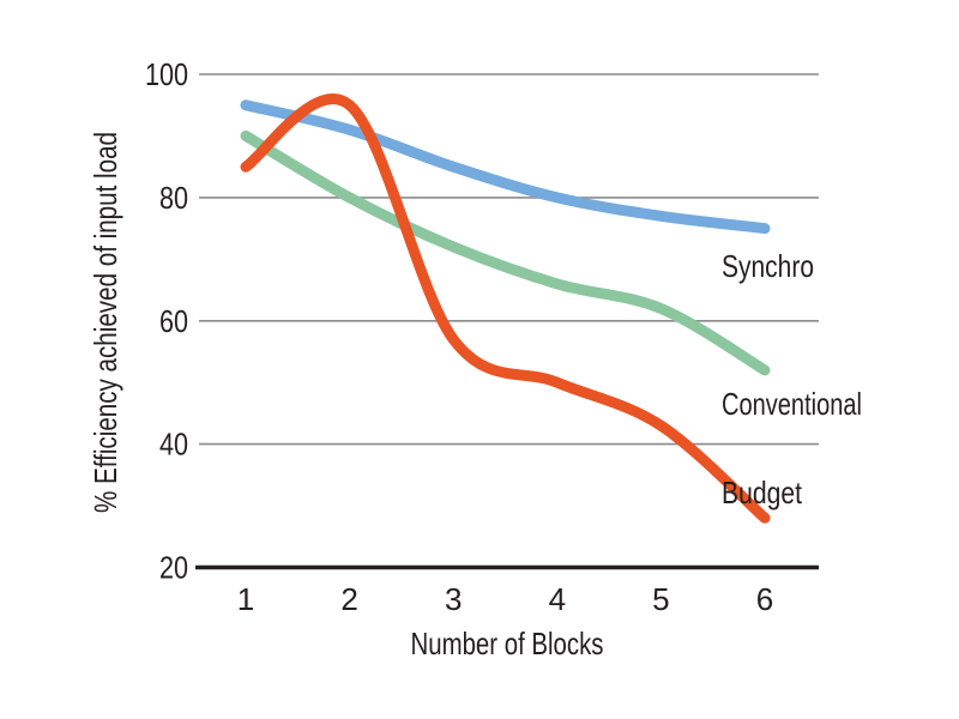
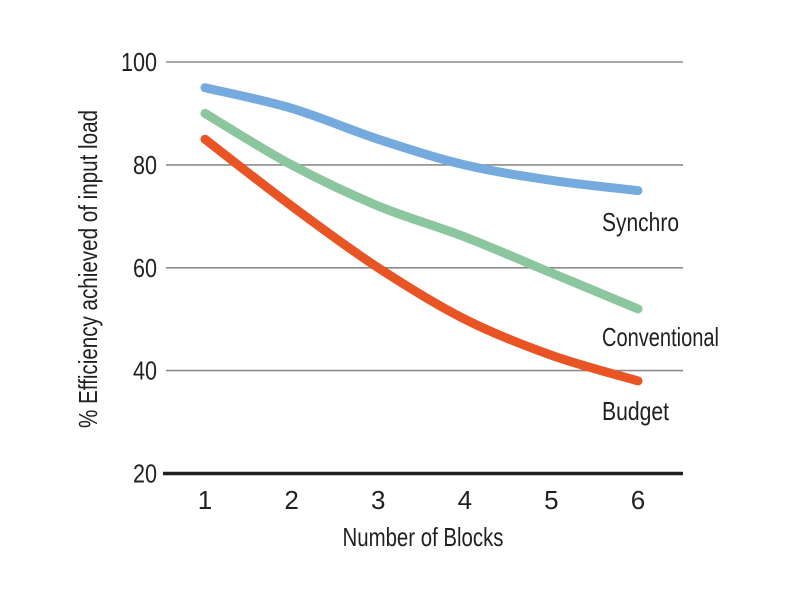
Budget/2: 95 -> 72
Budget/3: 57 -> 60
Conventional/5: 62 -> 59
Budget/6: 28 -> 38
